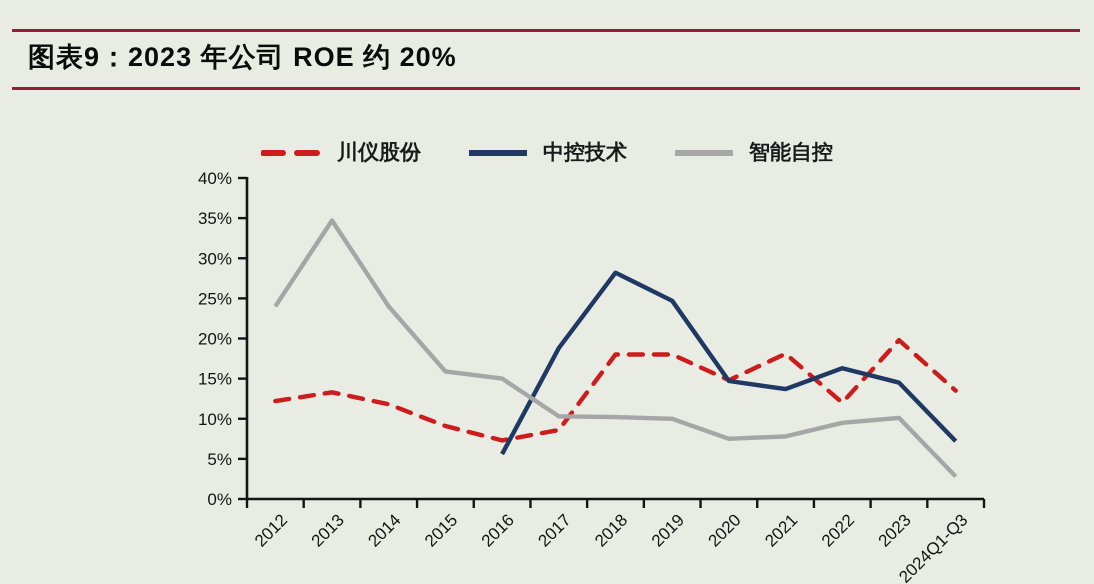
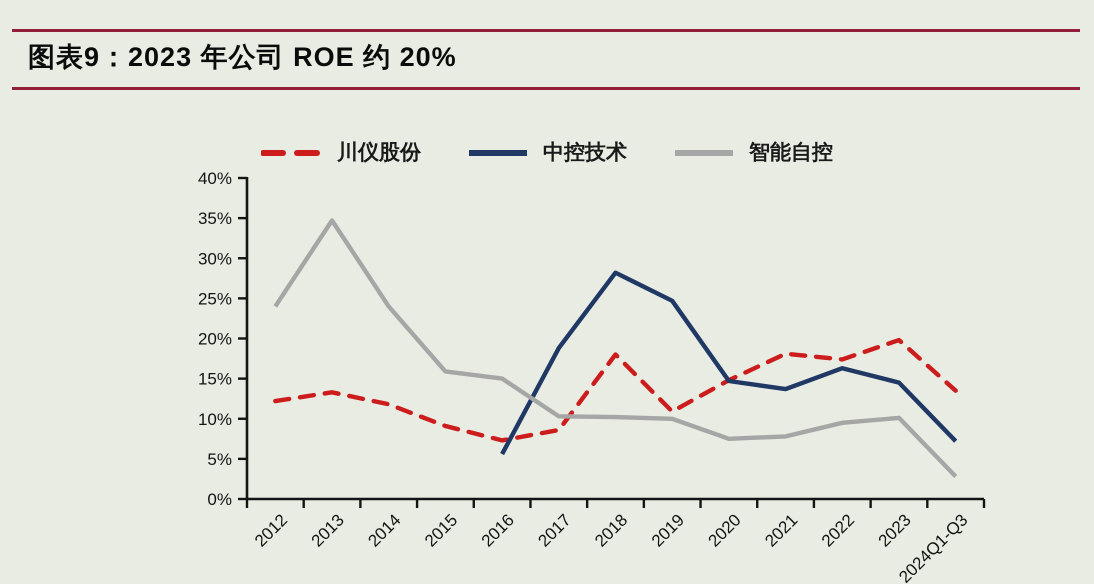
川仪股份/2019: 18% -> 11%
川仪股份/2022: 12% -> 17%
